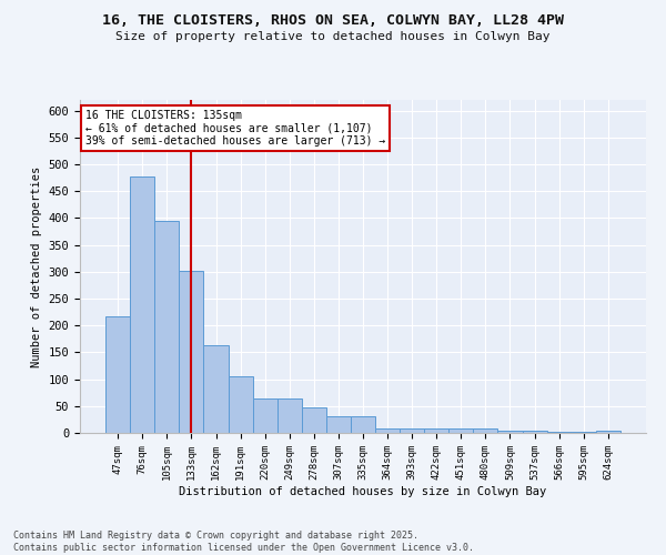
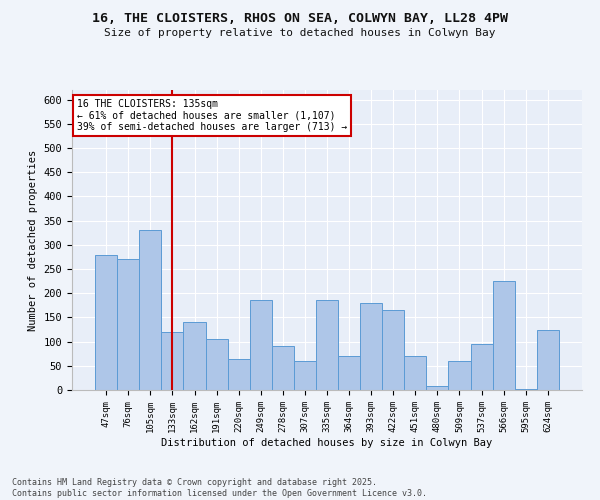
47sqm: 218 -> 280
76sqm: 478 -> 270
105sqm: 395 -> 330
133sqm: 302 -> 120
162sqm: 163 -> 140
249sqm: 65 -> 185
278sqm: 47 -> 90
307sqm: 30 -> 60
335sqm: 30 -> 185
364sqm: 9 -> 70
393sqm: 9 -> 180
422sqm: 9 -> 165
451sqm: 9 -> 70
509sqm: 5 -> 60
537sqm: 5 -> 95
566sqm: 2 -> 225
624sqm: 5 -> 125
